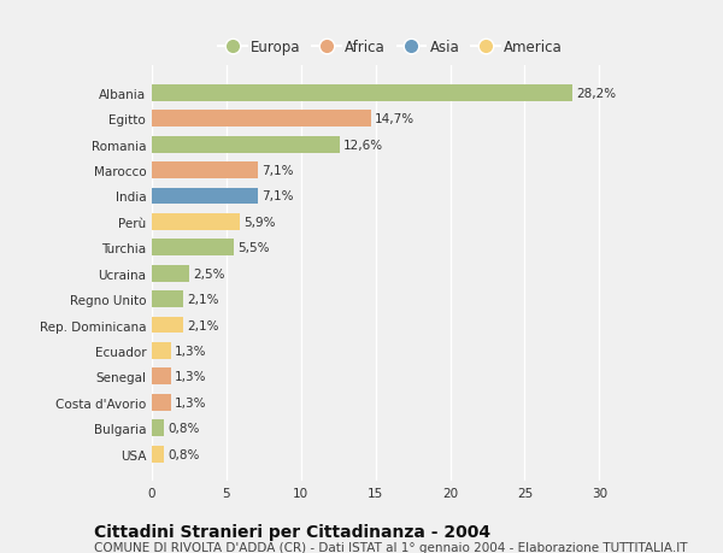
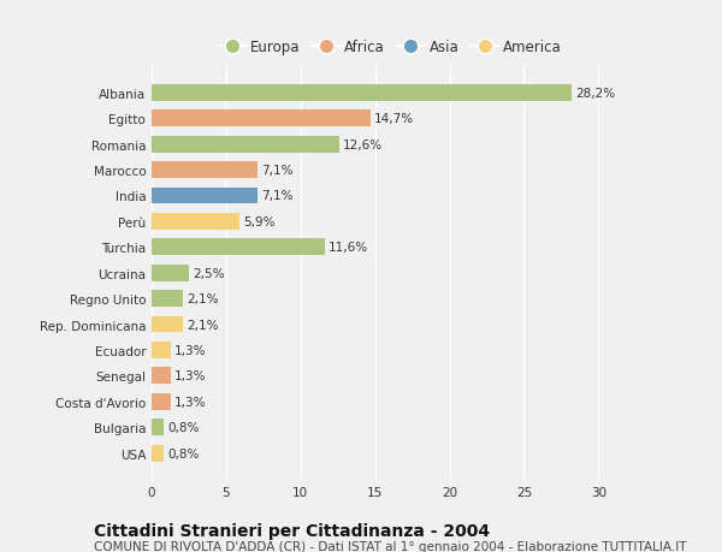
Turchia: 5,5% -> 11,6%
